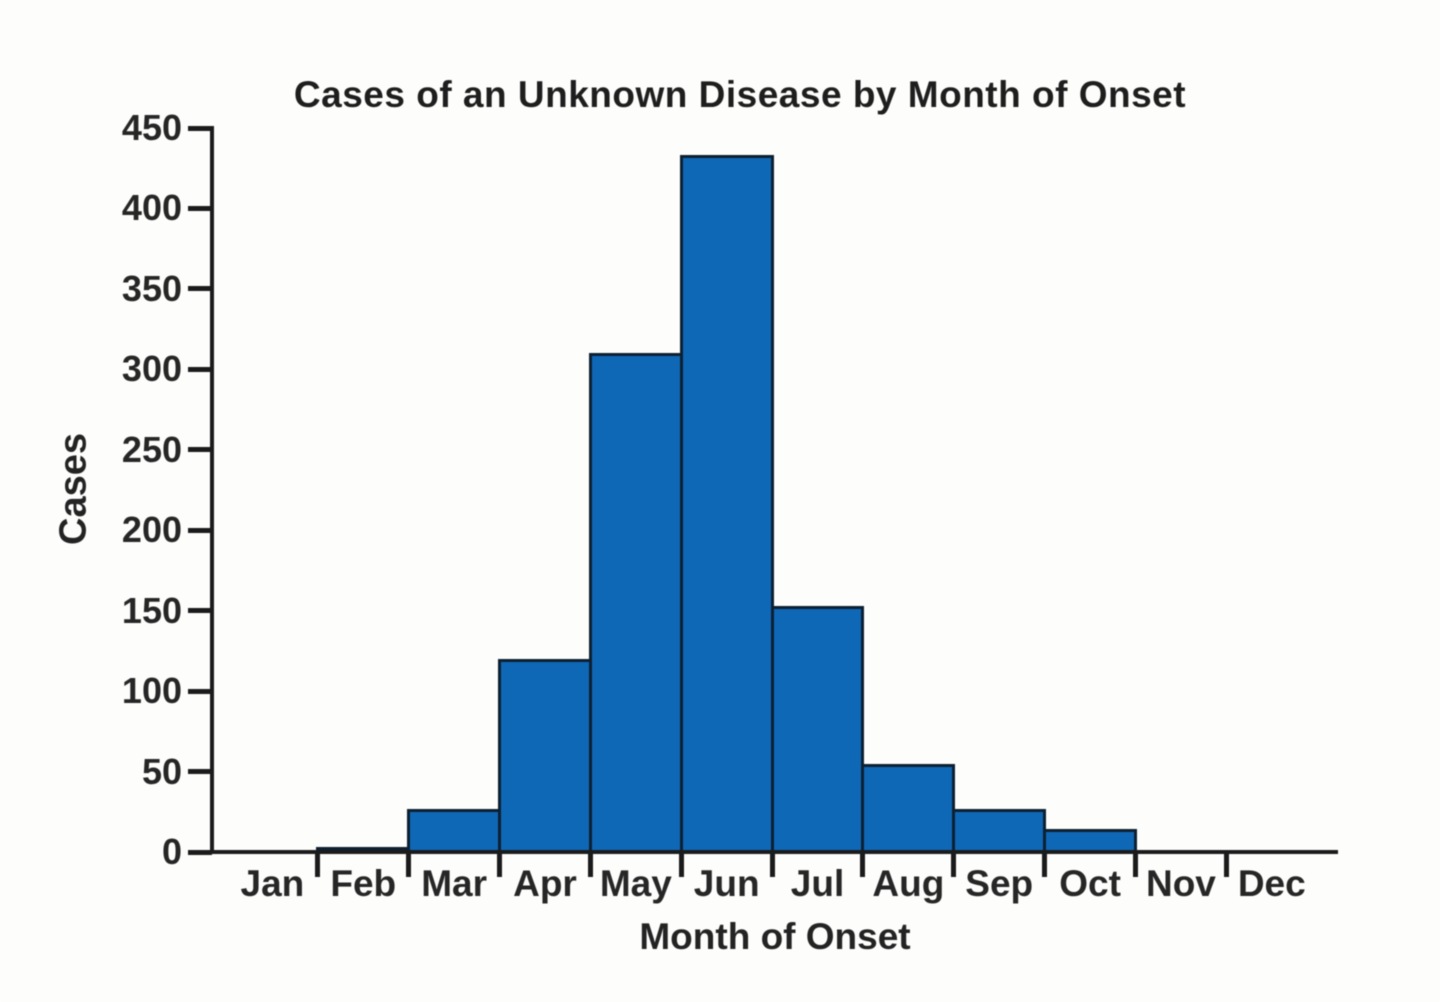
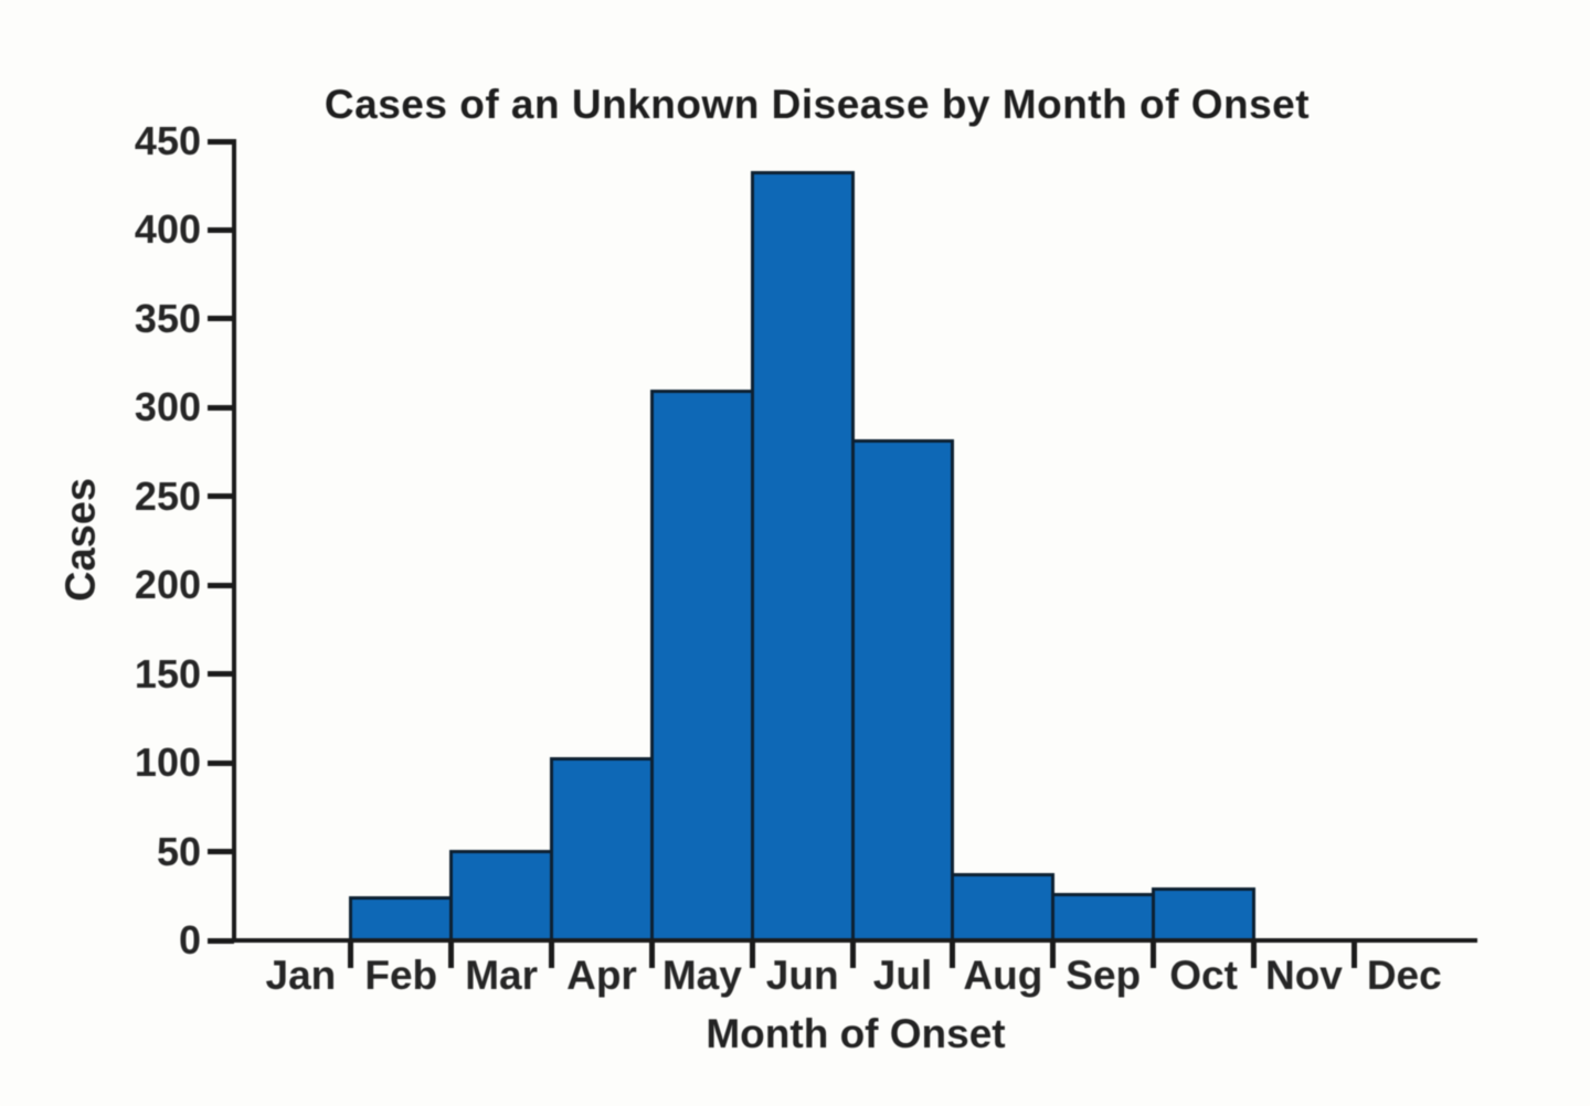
Feb: 3 -> 25
Mar: 27 -> 51
Apr: 120 -> 103
Jul: 153 -> 282
Aug: 55 -> 38
Oct: 14 -> 30
